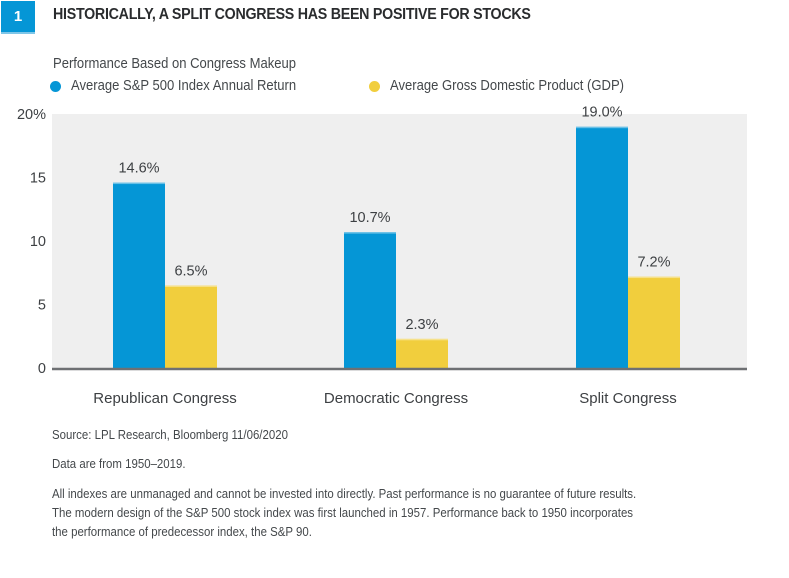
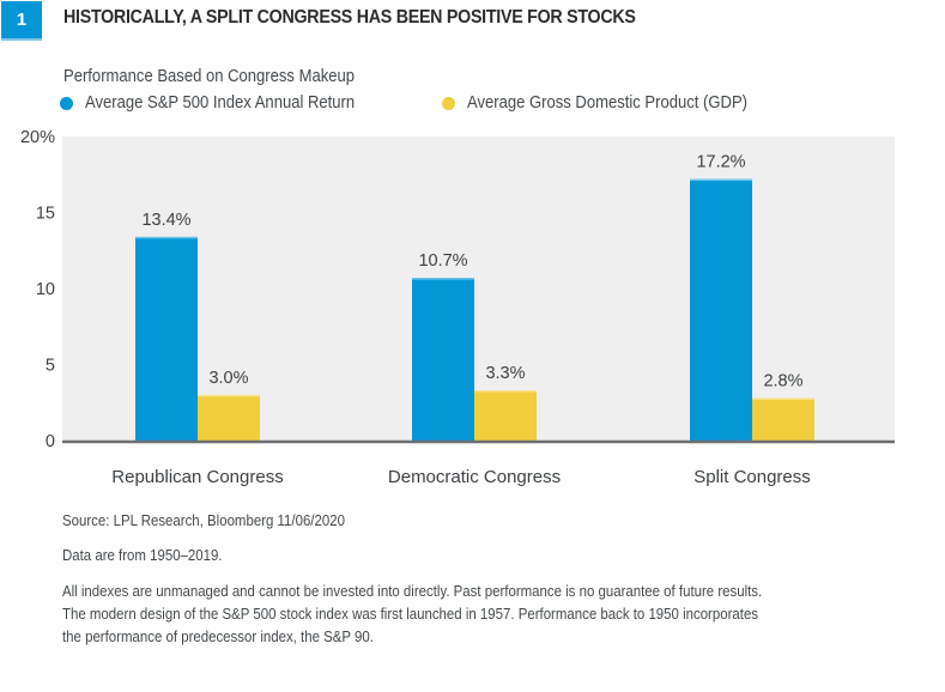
Average S&P 500 Index Annual Return/Republican Congress: 14.6% -> 13.4%
Average Gross Domestic Product (GDP)/Republican Congress: 6.5% -> 3.0%
Average Gross Domestic Product (GDP)/Democratic Congress: 2.3% -> 3.3%
Average S&P 500 Index Annual Return/Split Congress: 19.0% -> 17.2%
Average Gross Domestic Product (GDP)/Split Congress: 7.2% -> 2.8%
